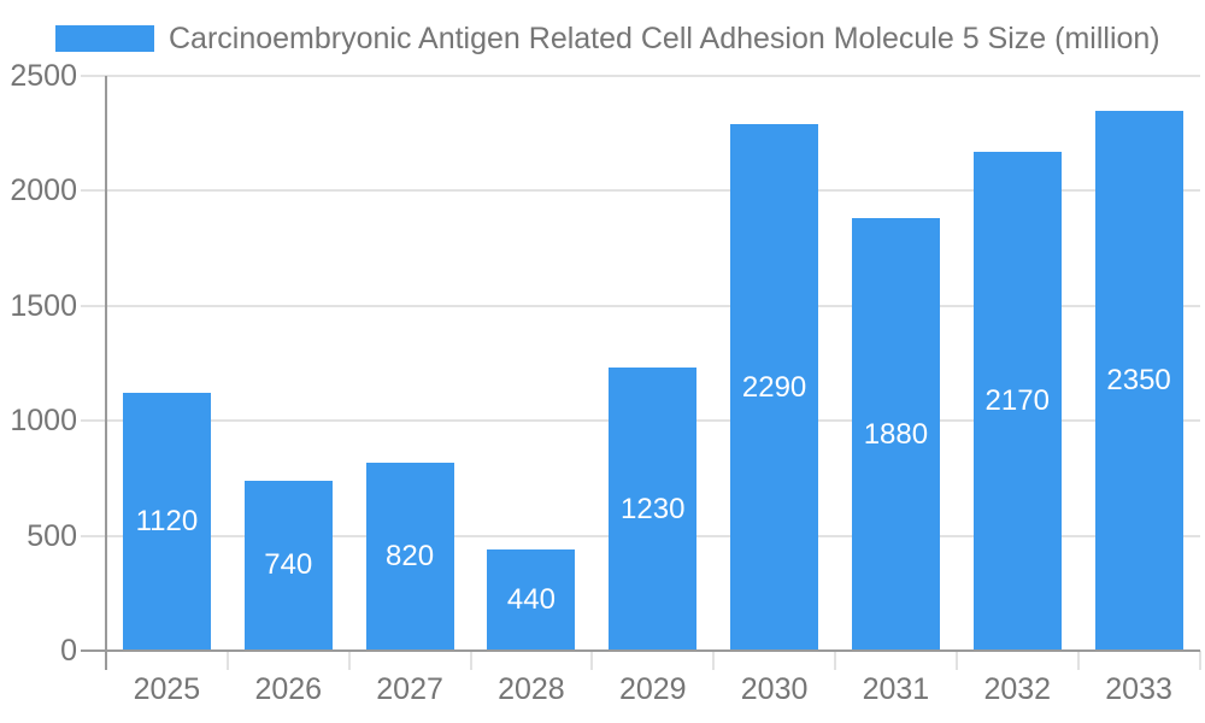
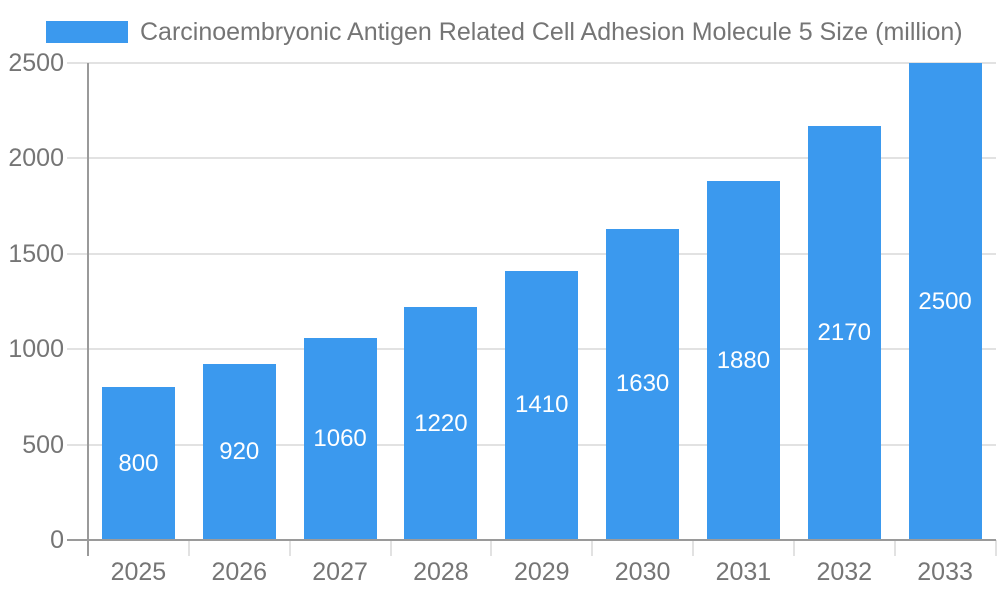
2025: 1120 -> 800
2026: 740 -> 920
2027: 820 -> 1060
2028: 440 -> 1220
2029: 1230 -> 1410
2030: 2290 -> 1630
2033: 2350 -> 2500
